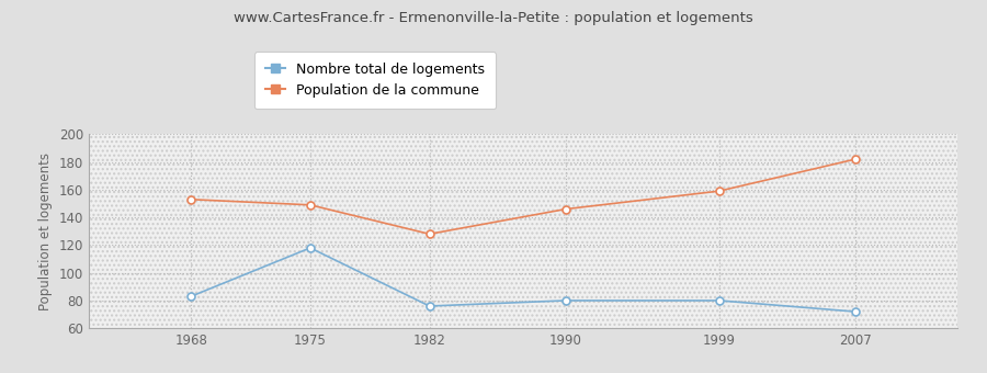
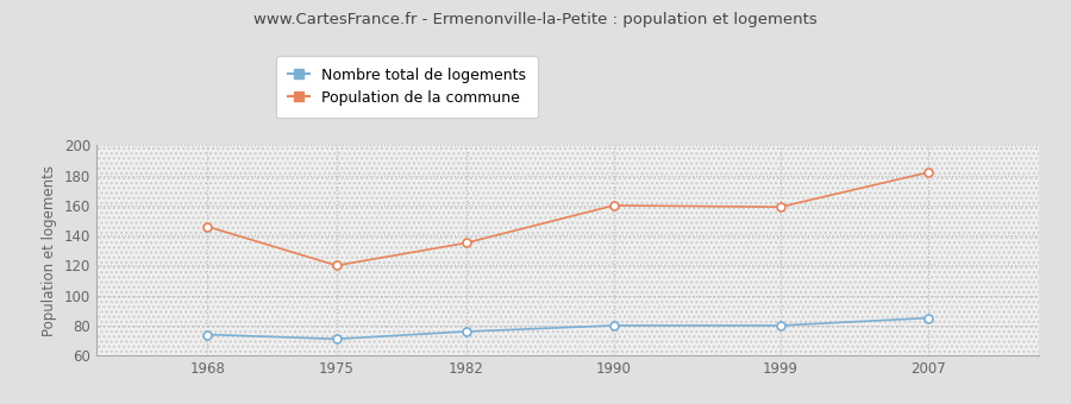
Nombre total de logements/1968: 83 -> 74
Population de la commune/1968: 153 -> 146
Nombre total de logements/1975: 118 -> 71
Population de la commune/1975: 149 -> 120
Population de la commune/1982: 128 -> 135
Population de la commune/1990: 146 -> 160
Nombre total de logements/2007: 72 -> 85
